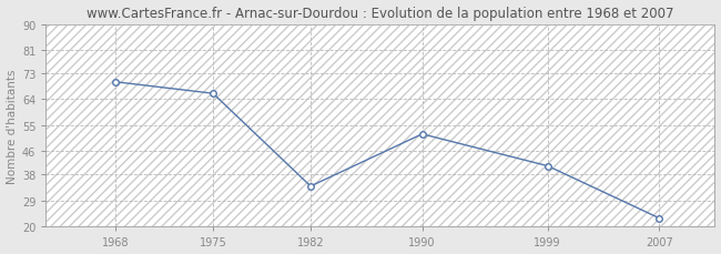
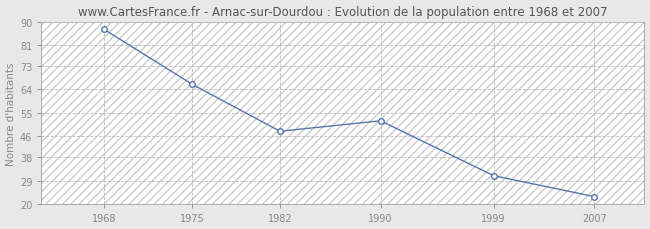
1968: 70 -> 87
1982: 34 -> 48
1999: 41 -> 31
